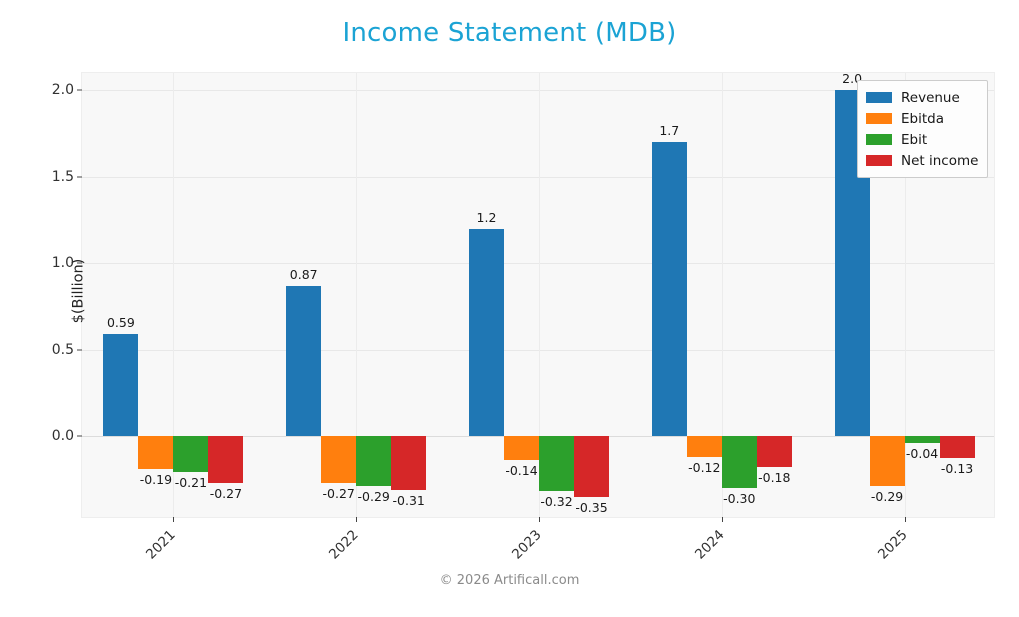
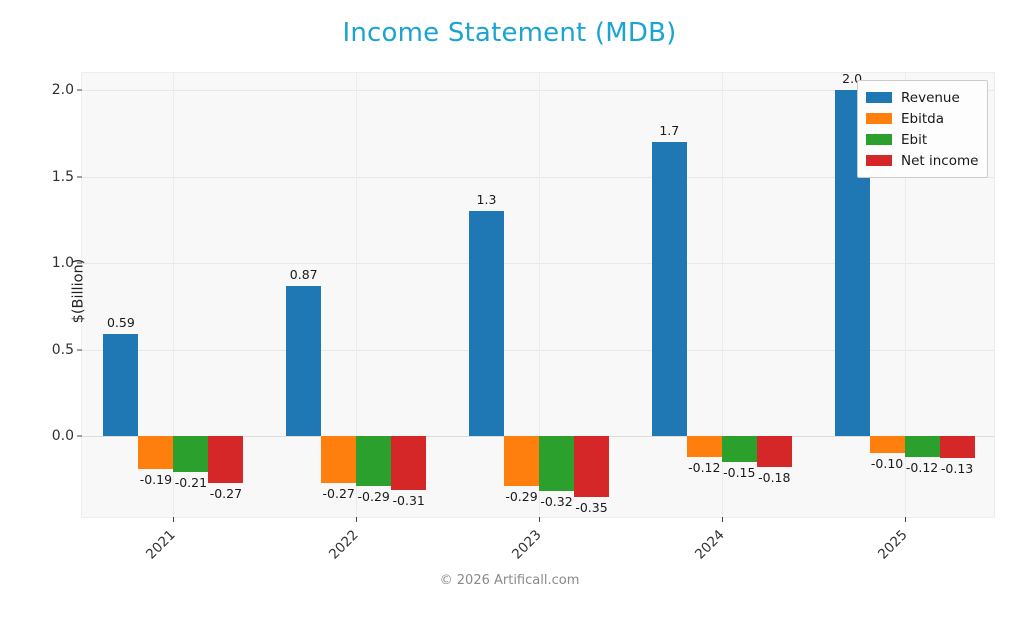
Revenue/2023: 1.2 -> 1.3
Ebitda/2023: -0.14 -> -0.29
Ebit/2024: -0.30 -> -0.15
Ebitda/2025: -0.29 -> -0.10
Ebit/2025: -0.04 -> -0.12
